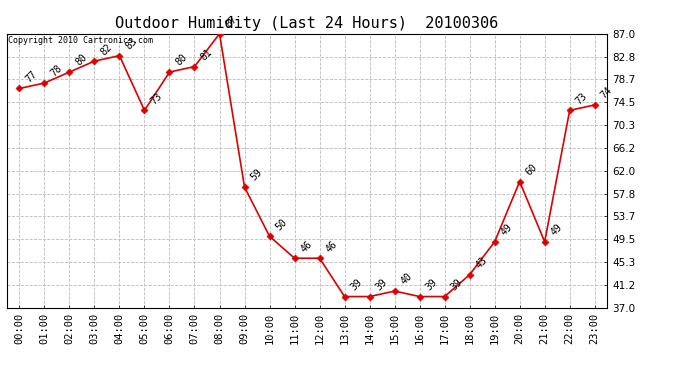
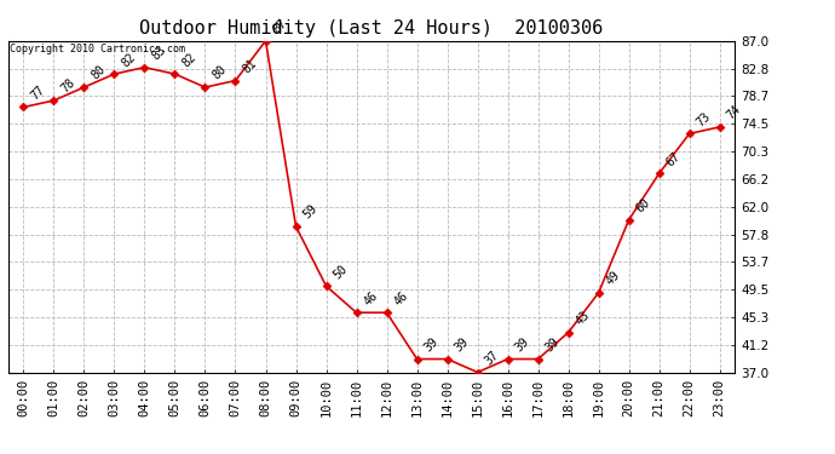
05:00: 73 -> 82
15:00: 40 -> 37
21:00: 49 -> 67
